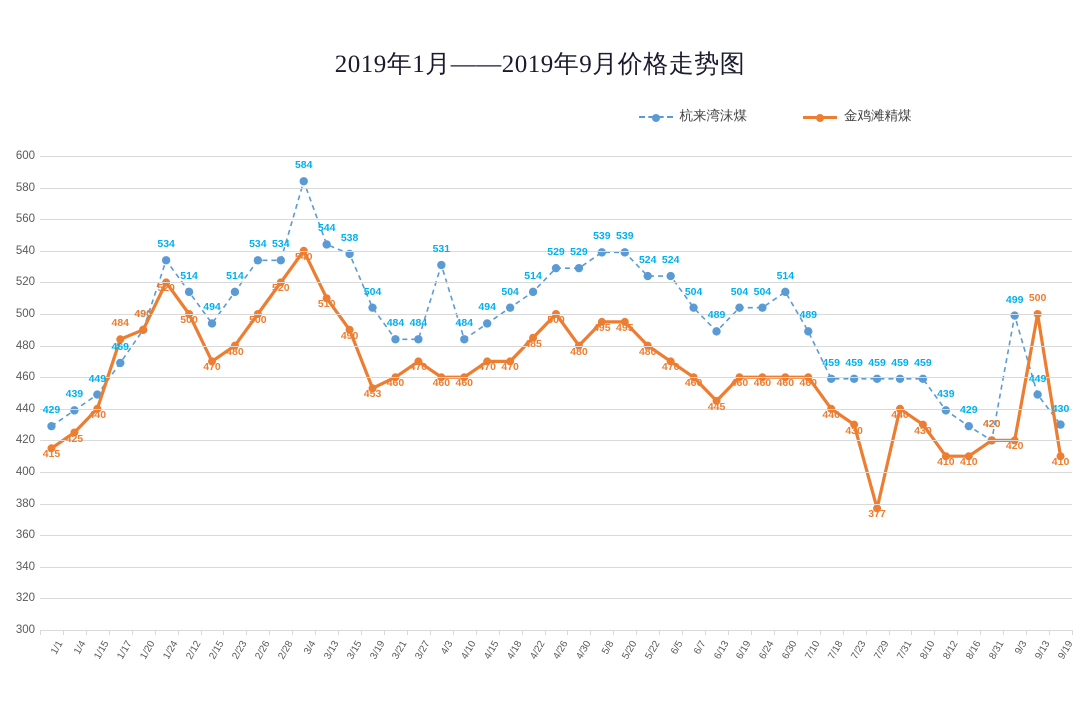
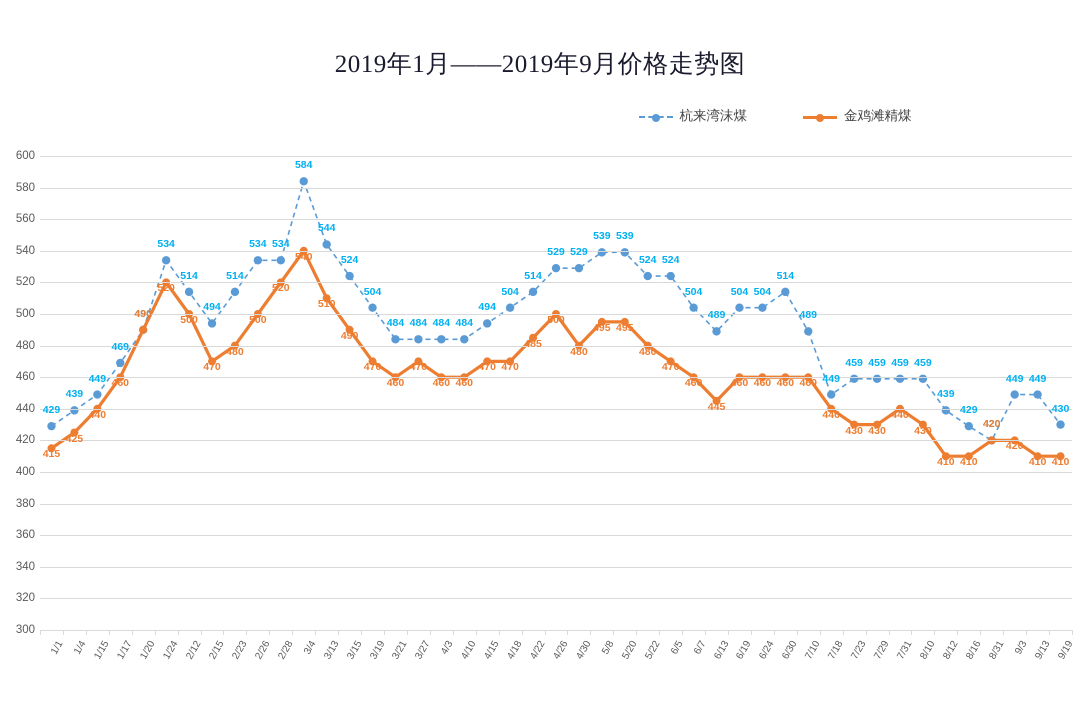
金鸡滩精煤/1/17: 484 -> 460
杭来湾沫煤/3/15: 538 -> 524
金鸡滩精煤/3/19: 453 -> 470
杭来湾沫煤/4/3: 531 -> 484
杭来湾沫煤/7/18: 459 -> 449
金鸡滩精煤/7/29: 377 -> 430
杭来湾沫煤/9/3: 499 -> 449
金鸡滩精煤/9/13: 500 -> 410
